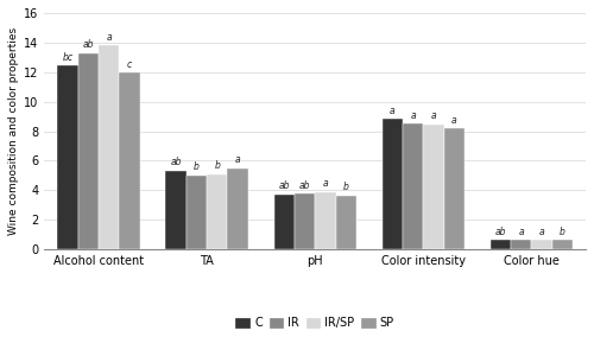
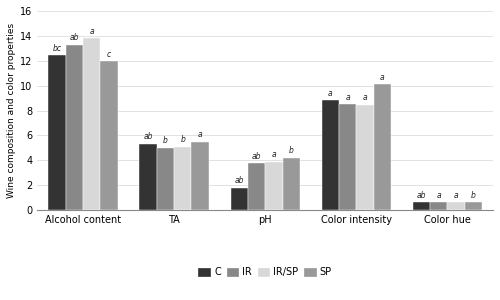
C/pH: 3.7 -> 1.8
SP/pH: 3.6 -> 4.2
SP/Color intensity: 8.2 -> 10.1
